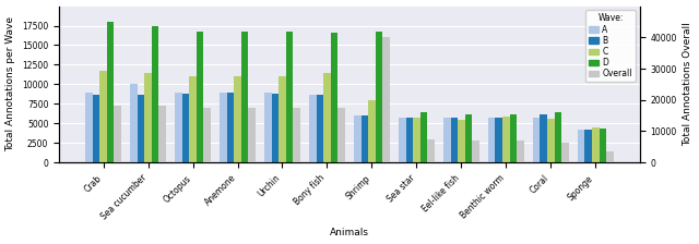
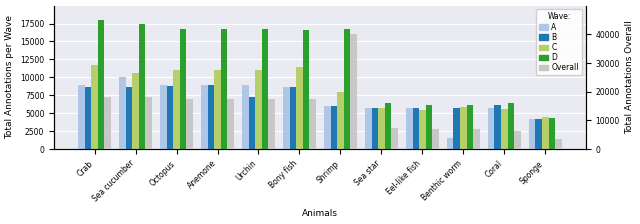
C/Sea cucumber: 11400 -> 10600
B/Urchin: 8800 -> 7200
A/Benthic worm: 5800 -> 1600
